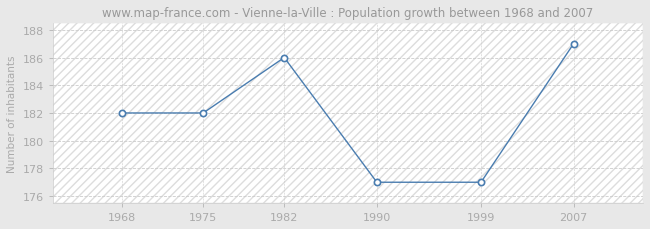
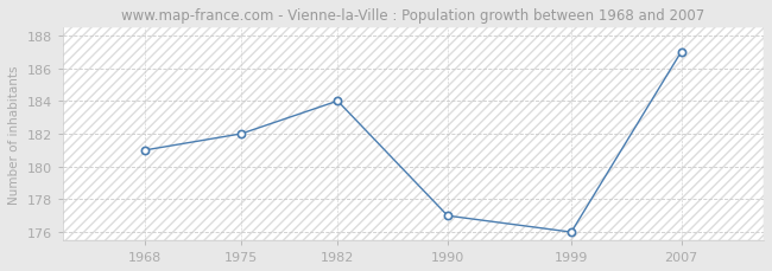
1968: 182 -> 181
1982: 186 -> 184
1999: 177 -> 176
